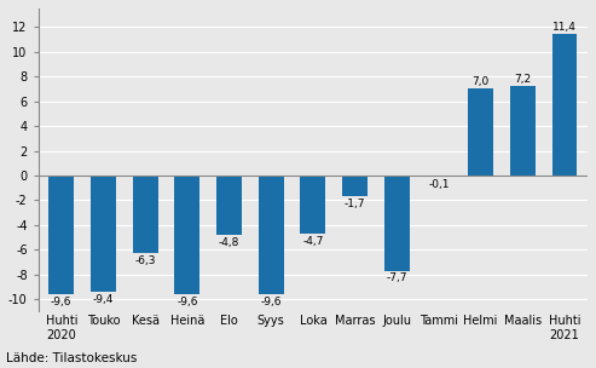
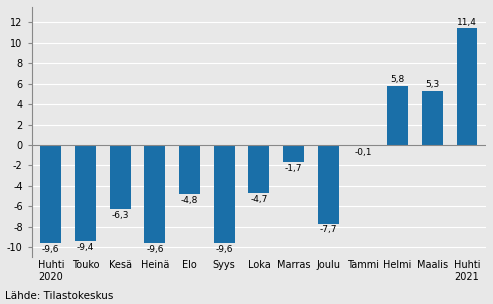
Helmi: 7,0 -> 5,8
Maalis: 7,2 -> 5,3
